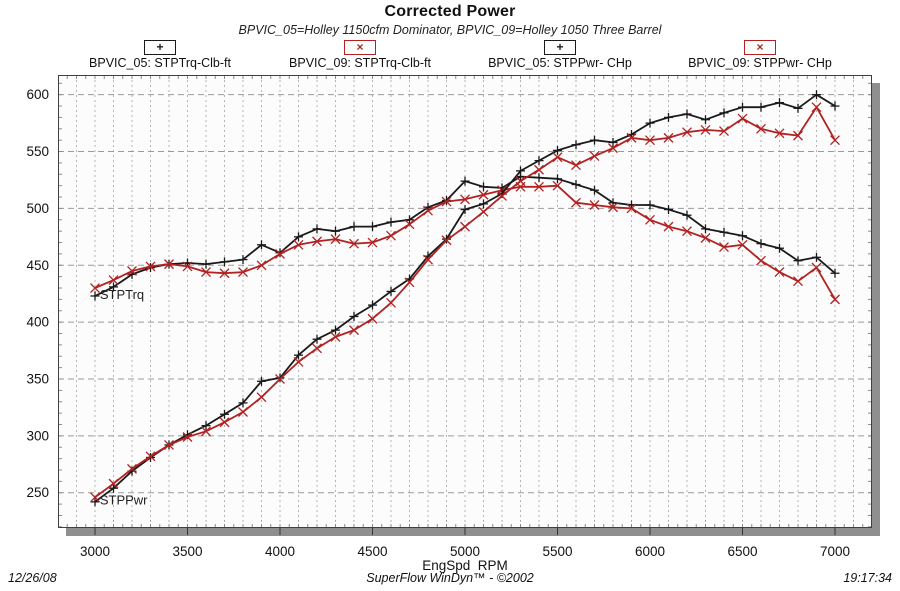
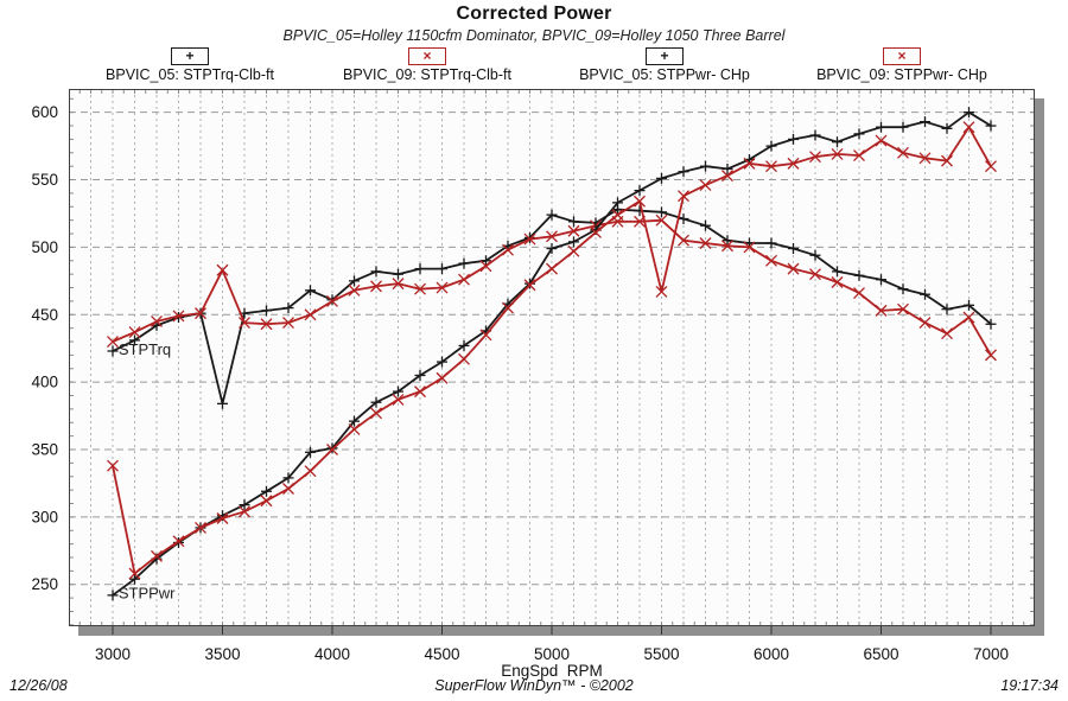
BPVIC_09: STPPwr- CHp/3000: 246 -> 338
BPVIC_05: STPTrq-Clb-ft/3500: 452 -> 384
BPVIC_09: STPTrq-Clb-ft/3500: 449 -> 483
BPVIC_09: STPPwr- CHp/5500: 545 -> 467
BPVIC_09: STPTrq-Clb-ft/6500: 468 -> 453
